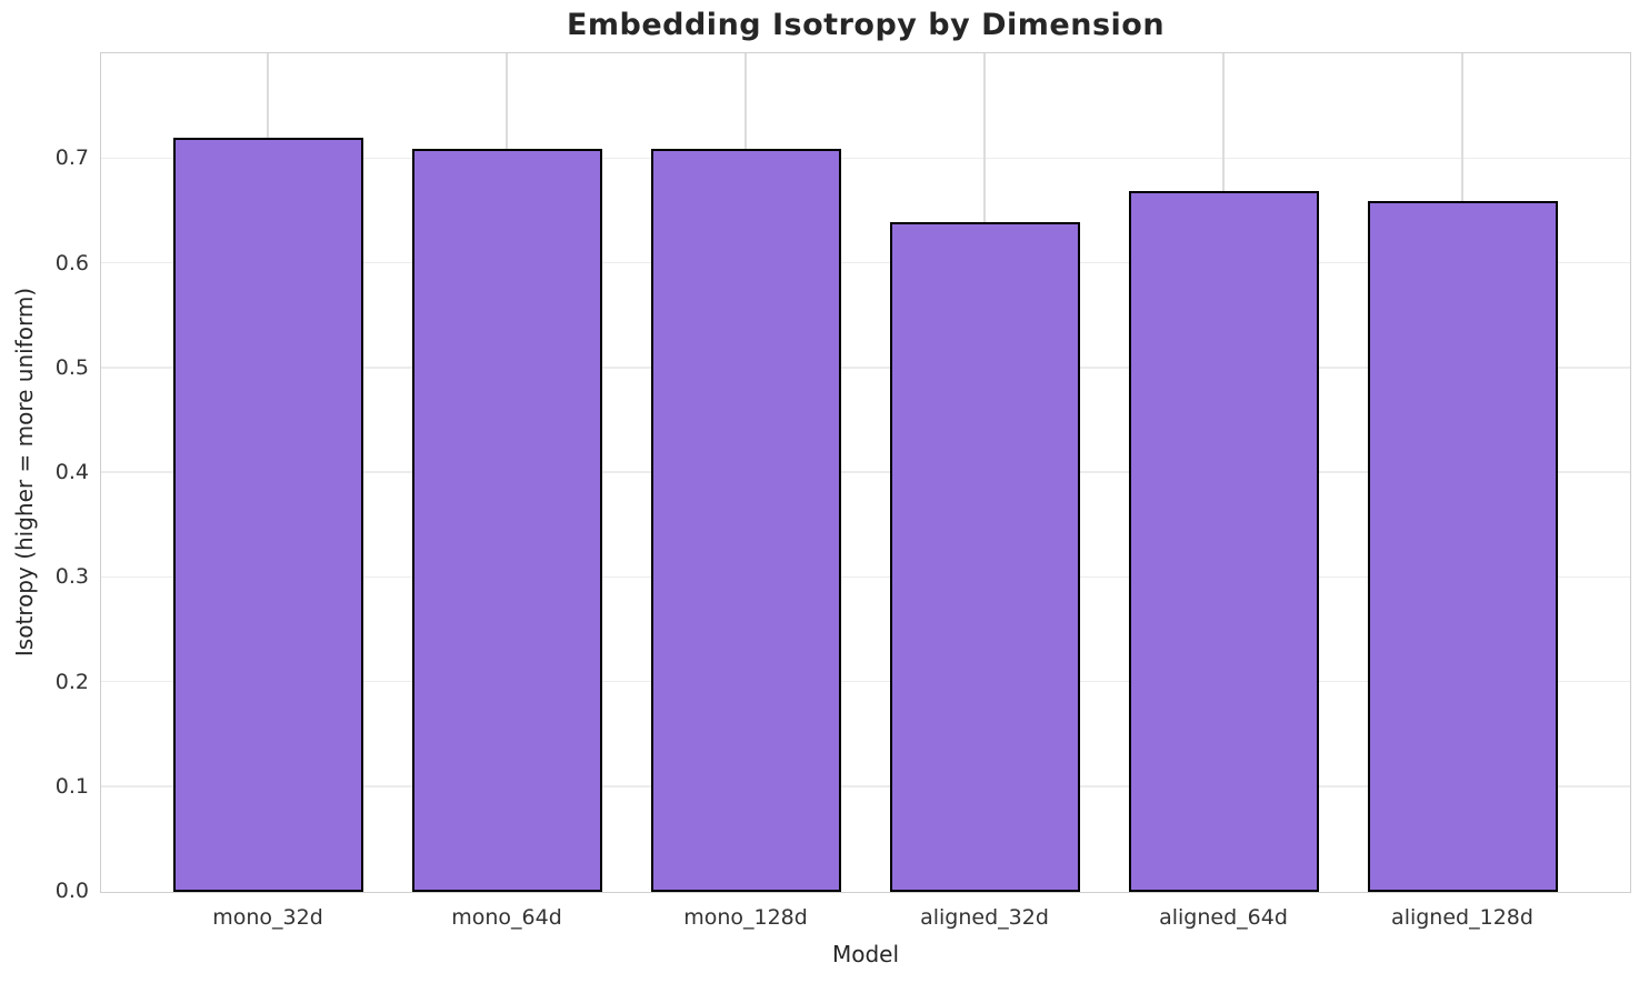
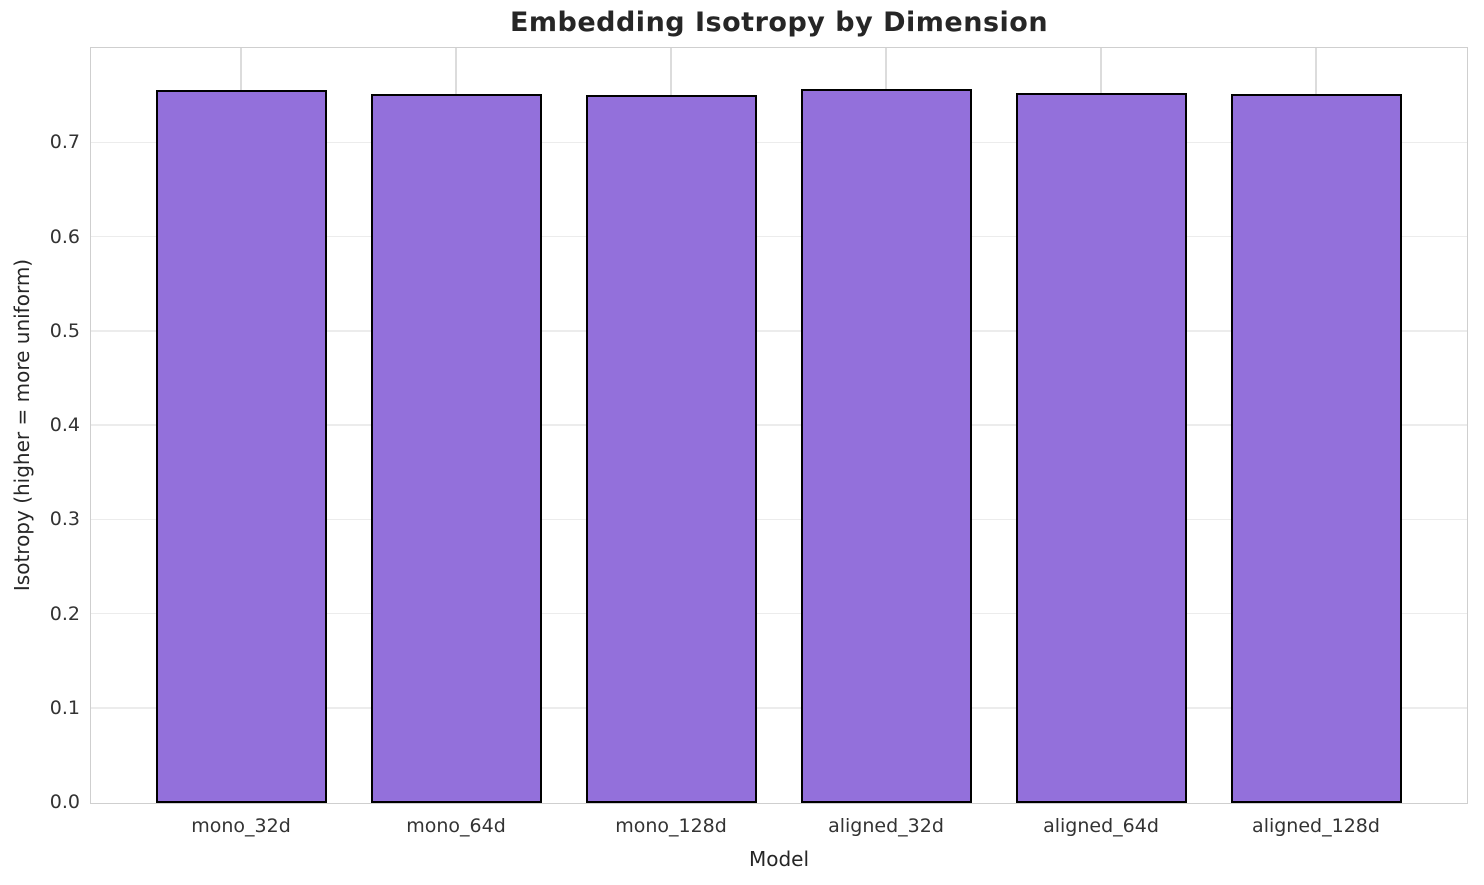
mono_32d: 0.72 -> 0.76
mono_64d: 0.71 -> 0.75
mono_128d: 0.71 -> 0.75
aligned_32d: 0.64 -> 0.76
aligned_64d: 0.67 -> 0.75
aligned_128d: 0.66 -> 0.75
